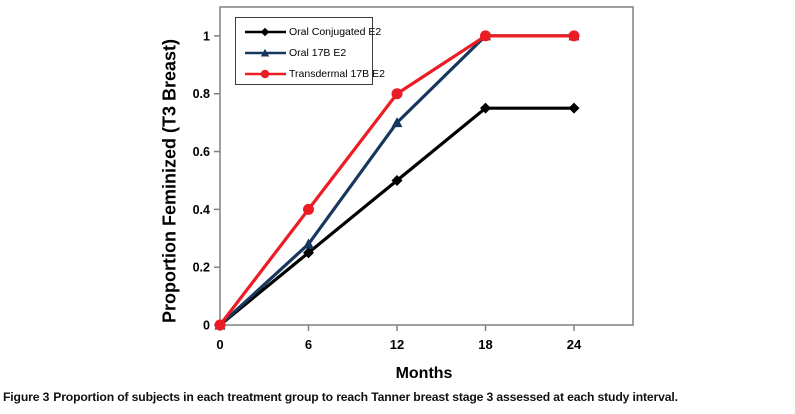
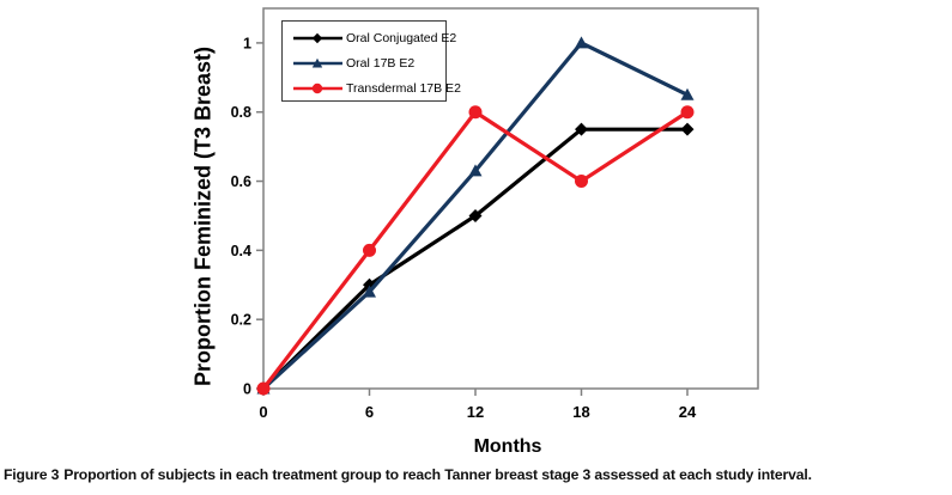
Oral Conjugated E2/6: 0.25 -> 0.30
Oral 17B E2/12: 0.70 -> 0.63
Transdermal 17B E2/18: 1.0 -> 0.6
Oral 17B E2/24: 1.00 -> 0.85
Transdermal 17B E2/24: 1.0 -> 0.8
